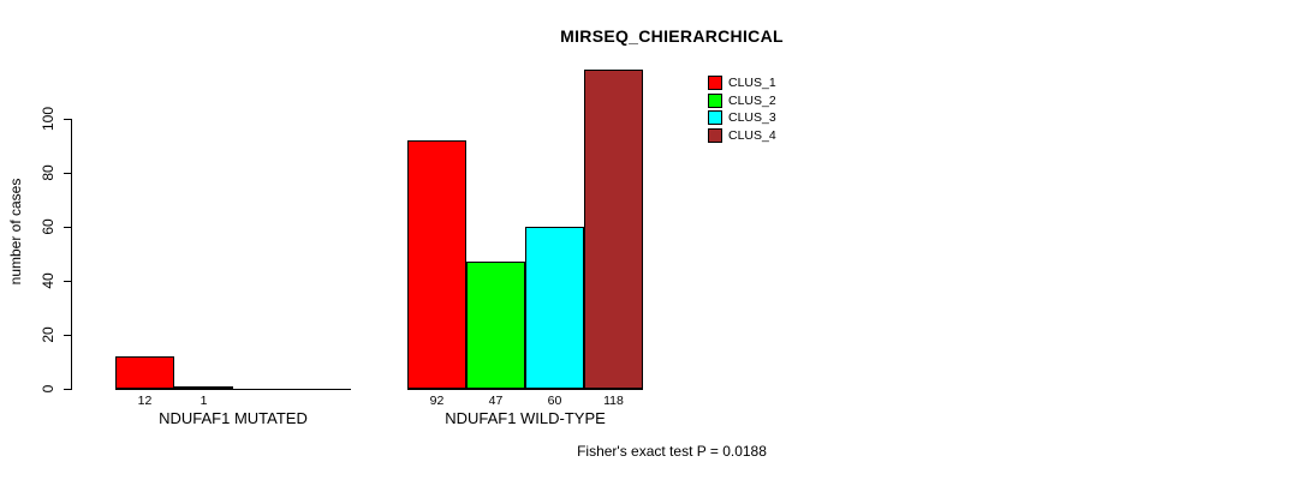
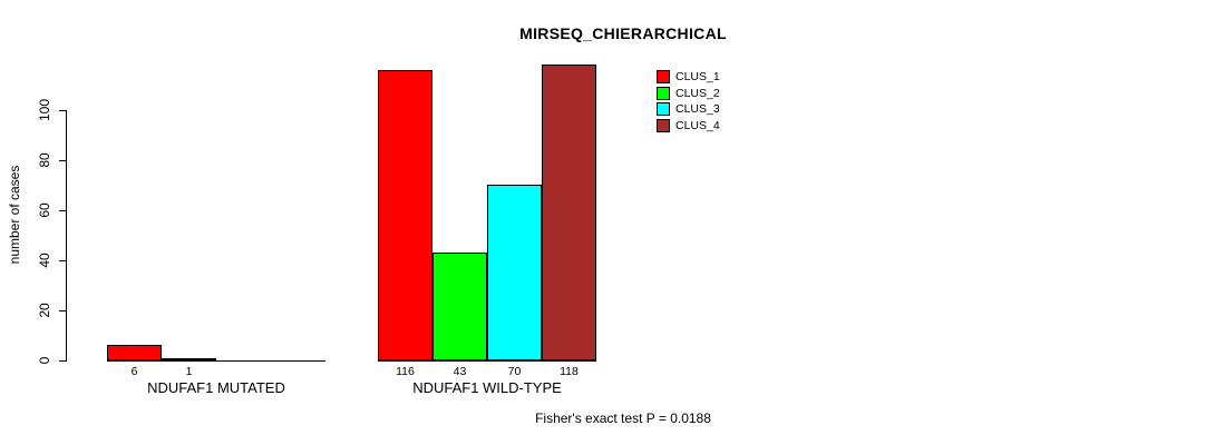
CLUS_1/NDUFAF1 MUTATED: 12 -> 6
CLUS_1/NDUFAF1 WILD-TYPE: 92 -> 116
CLUS_2/NDUFAF1 WILD-TYPE: 47 -> 43
CLUS_3/NDUFAF1 WILD-TYPE: 60 -> 70
